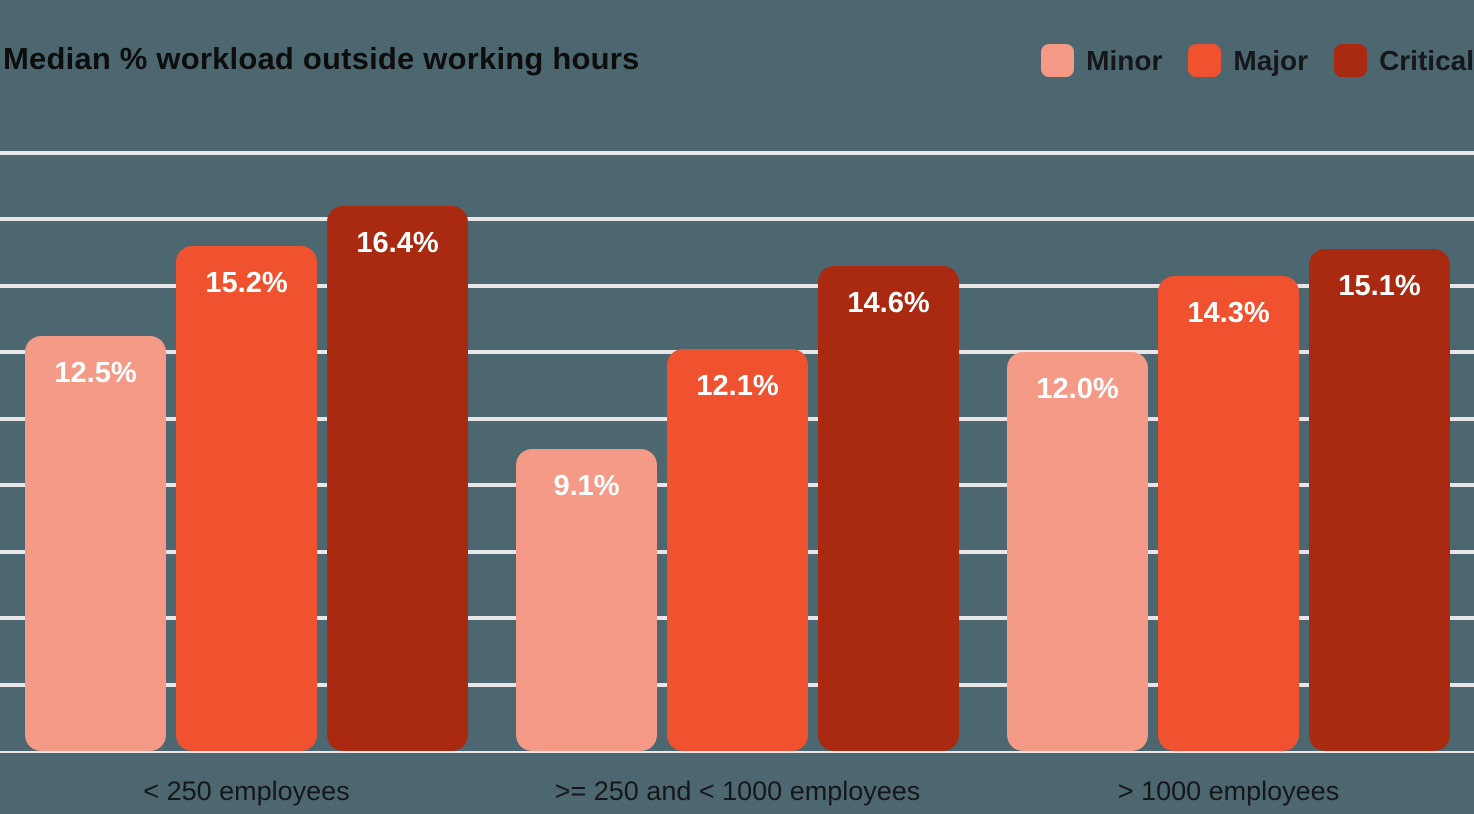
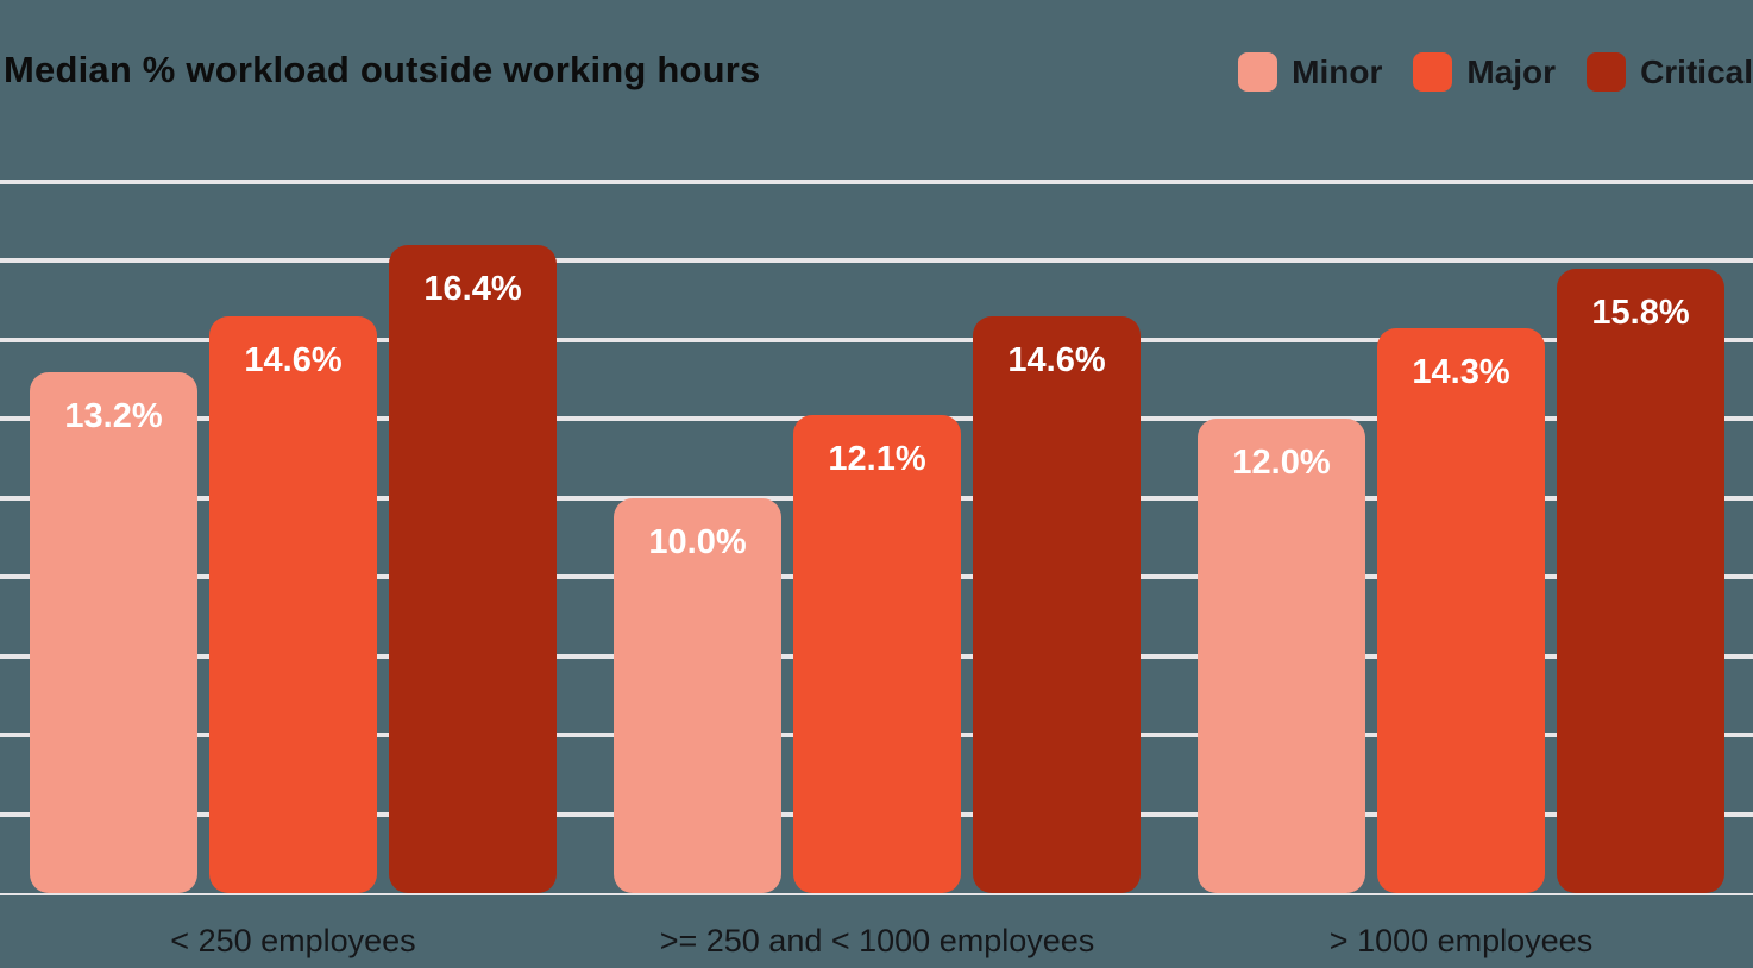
Minor/< 250 employees: 12.5% -> 13.2%
Major/< 250 employees: 15.2% -> 14.6%
Minor/>= 250 and < 1000 employees: 9.1% -> 10.0%
Critical/> 1000 employees: 15.1% -> 15.8%
